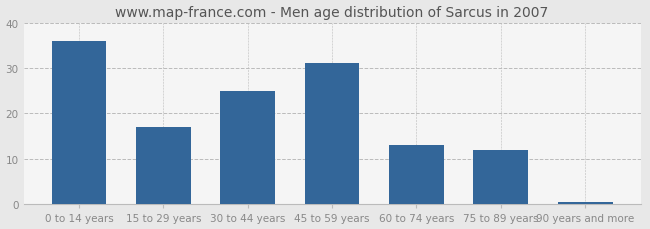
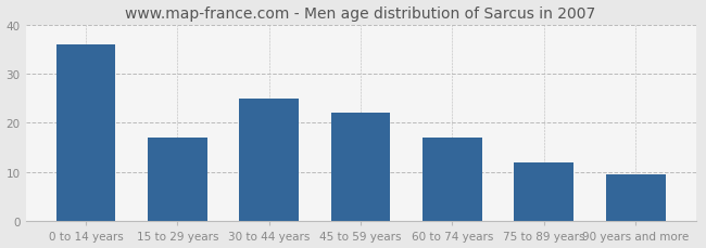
45 to 59 years: 31.0 -> 22.0
60 to 74 years: 13.0 -> 17.0
90 years and more: 0.5 -> 9.5
